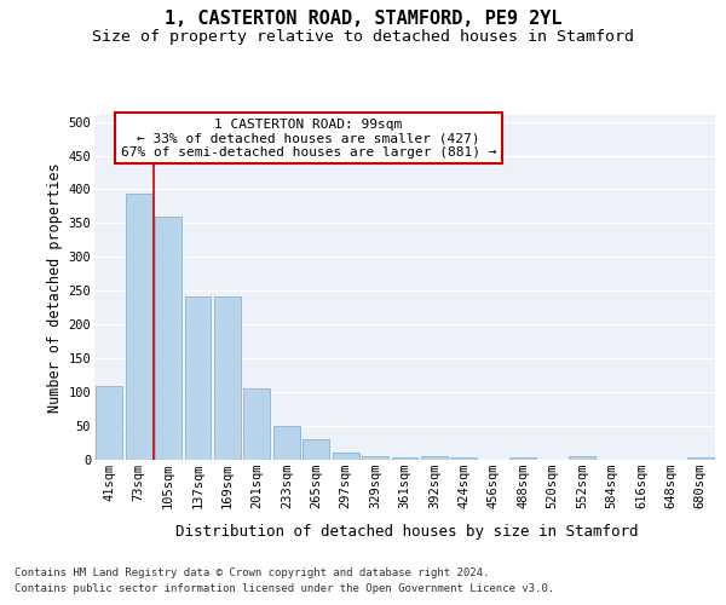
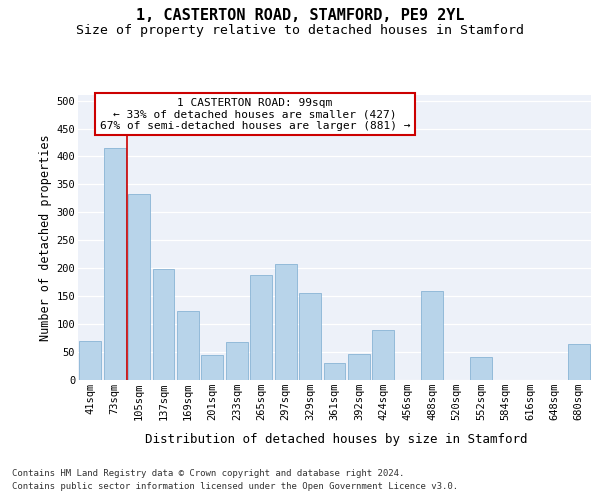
41sqm: 110 -> 70
73sqm: 394 -> 416
105sqm: 360 -> 332
137sqm: 242 -> 198
169sqm: 242 -> 124
201sqm: 105 -> 44
233sqm: 50 -> 68
265sqm: 31 -> 188
297sqm: 10 -> 208
329sqm: 6 -> 156
361sqm: 3 -> 30
392sqm: 6 -> 46
424sqm: 3 -> 90
488sqm: 4 -> 160
552sqm: 5 -> 42
680sqm: 4 -> 64
